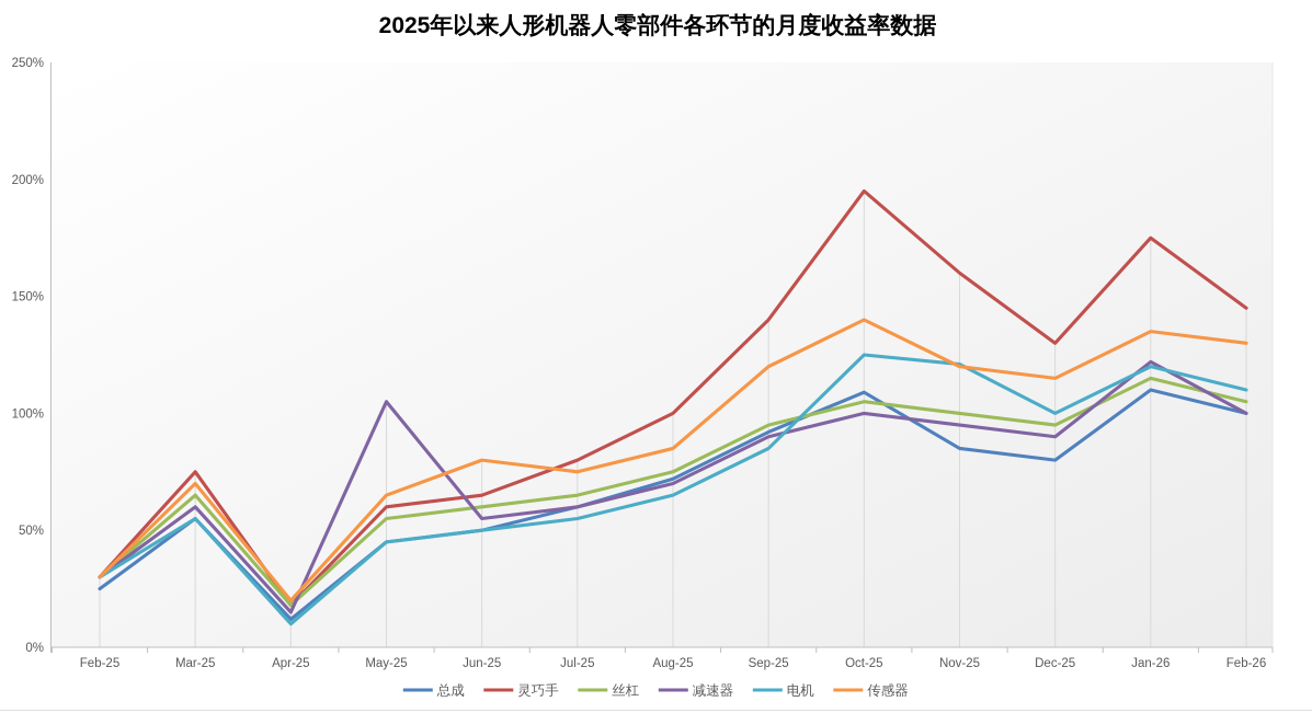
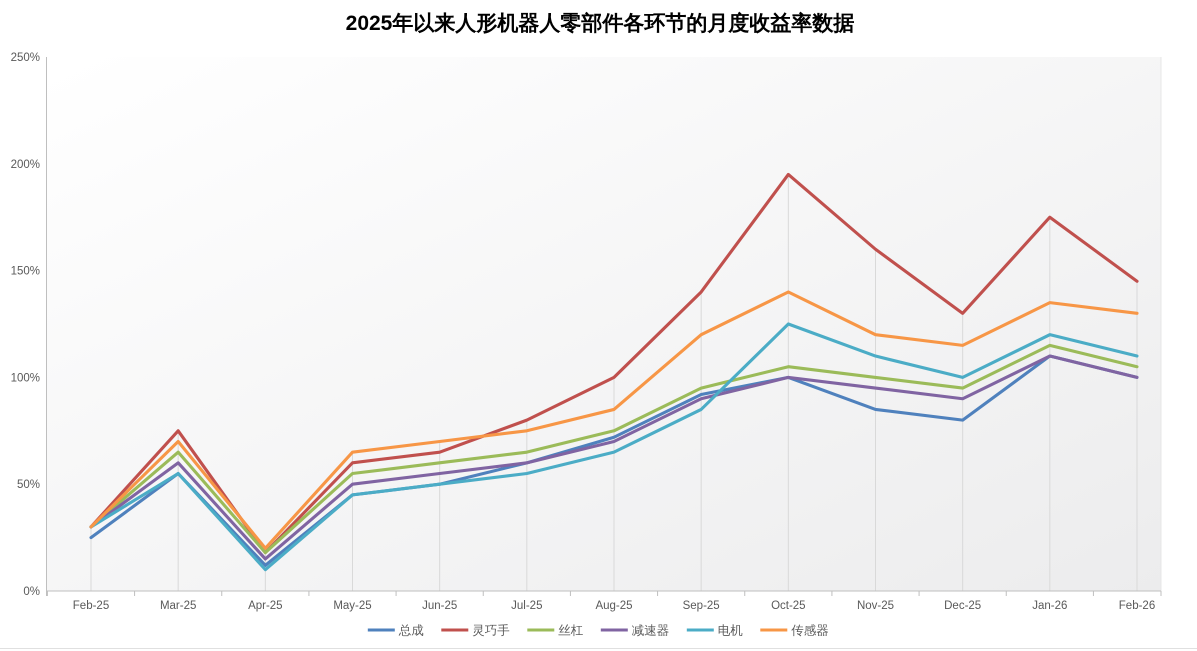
减速器/May-25: 105% -> 50%
传感器/Jun-25: 80% -> 70%
总成/Oct-25: 109% -> 100%
电机/Nov-25: 121% -> 110%
减速器/Jan-26: 122% -> 110%
